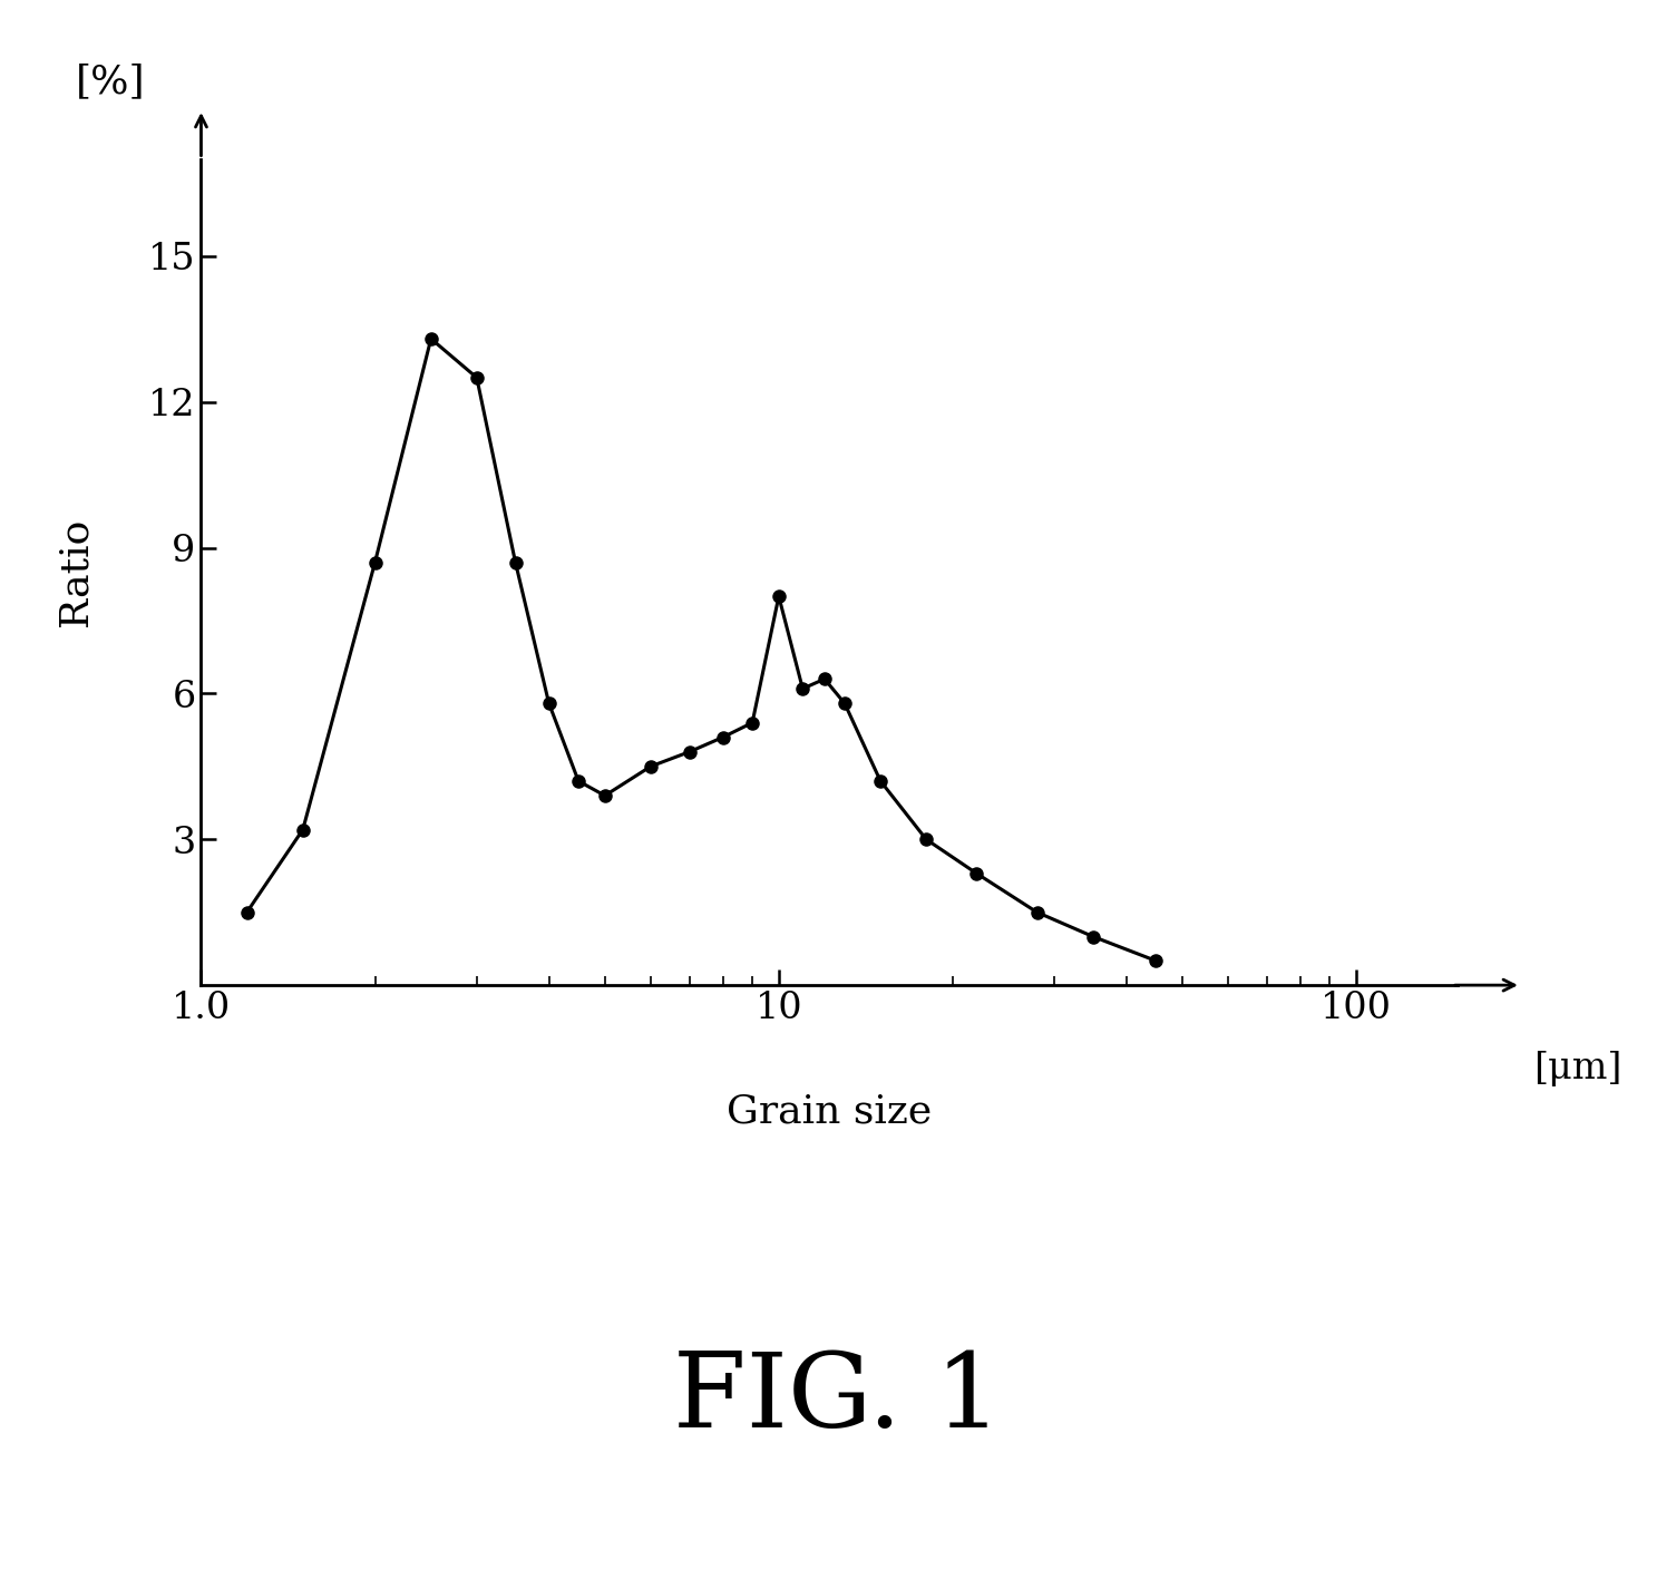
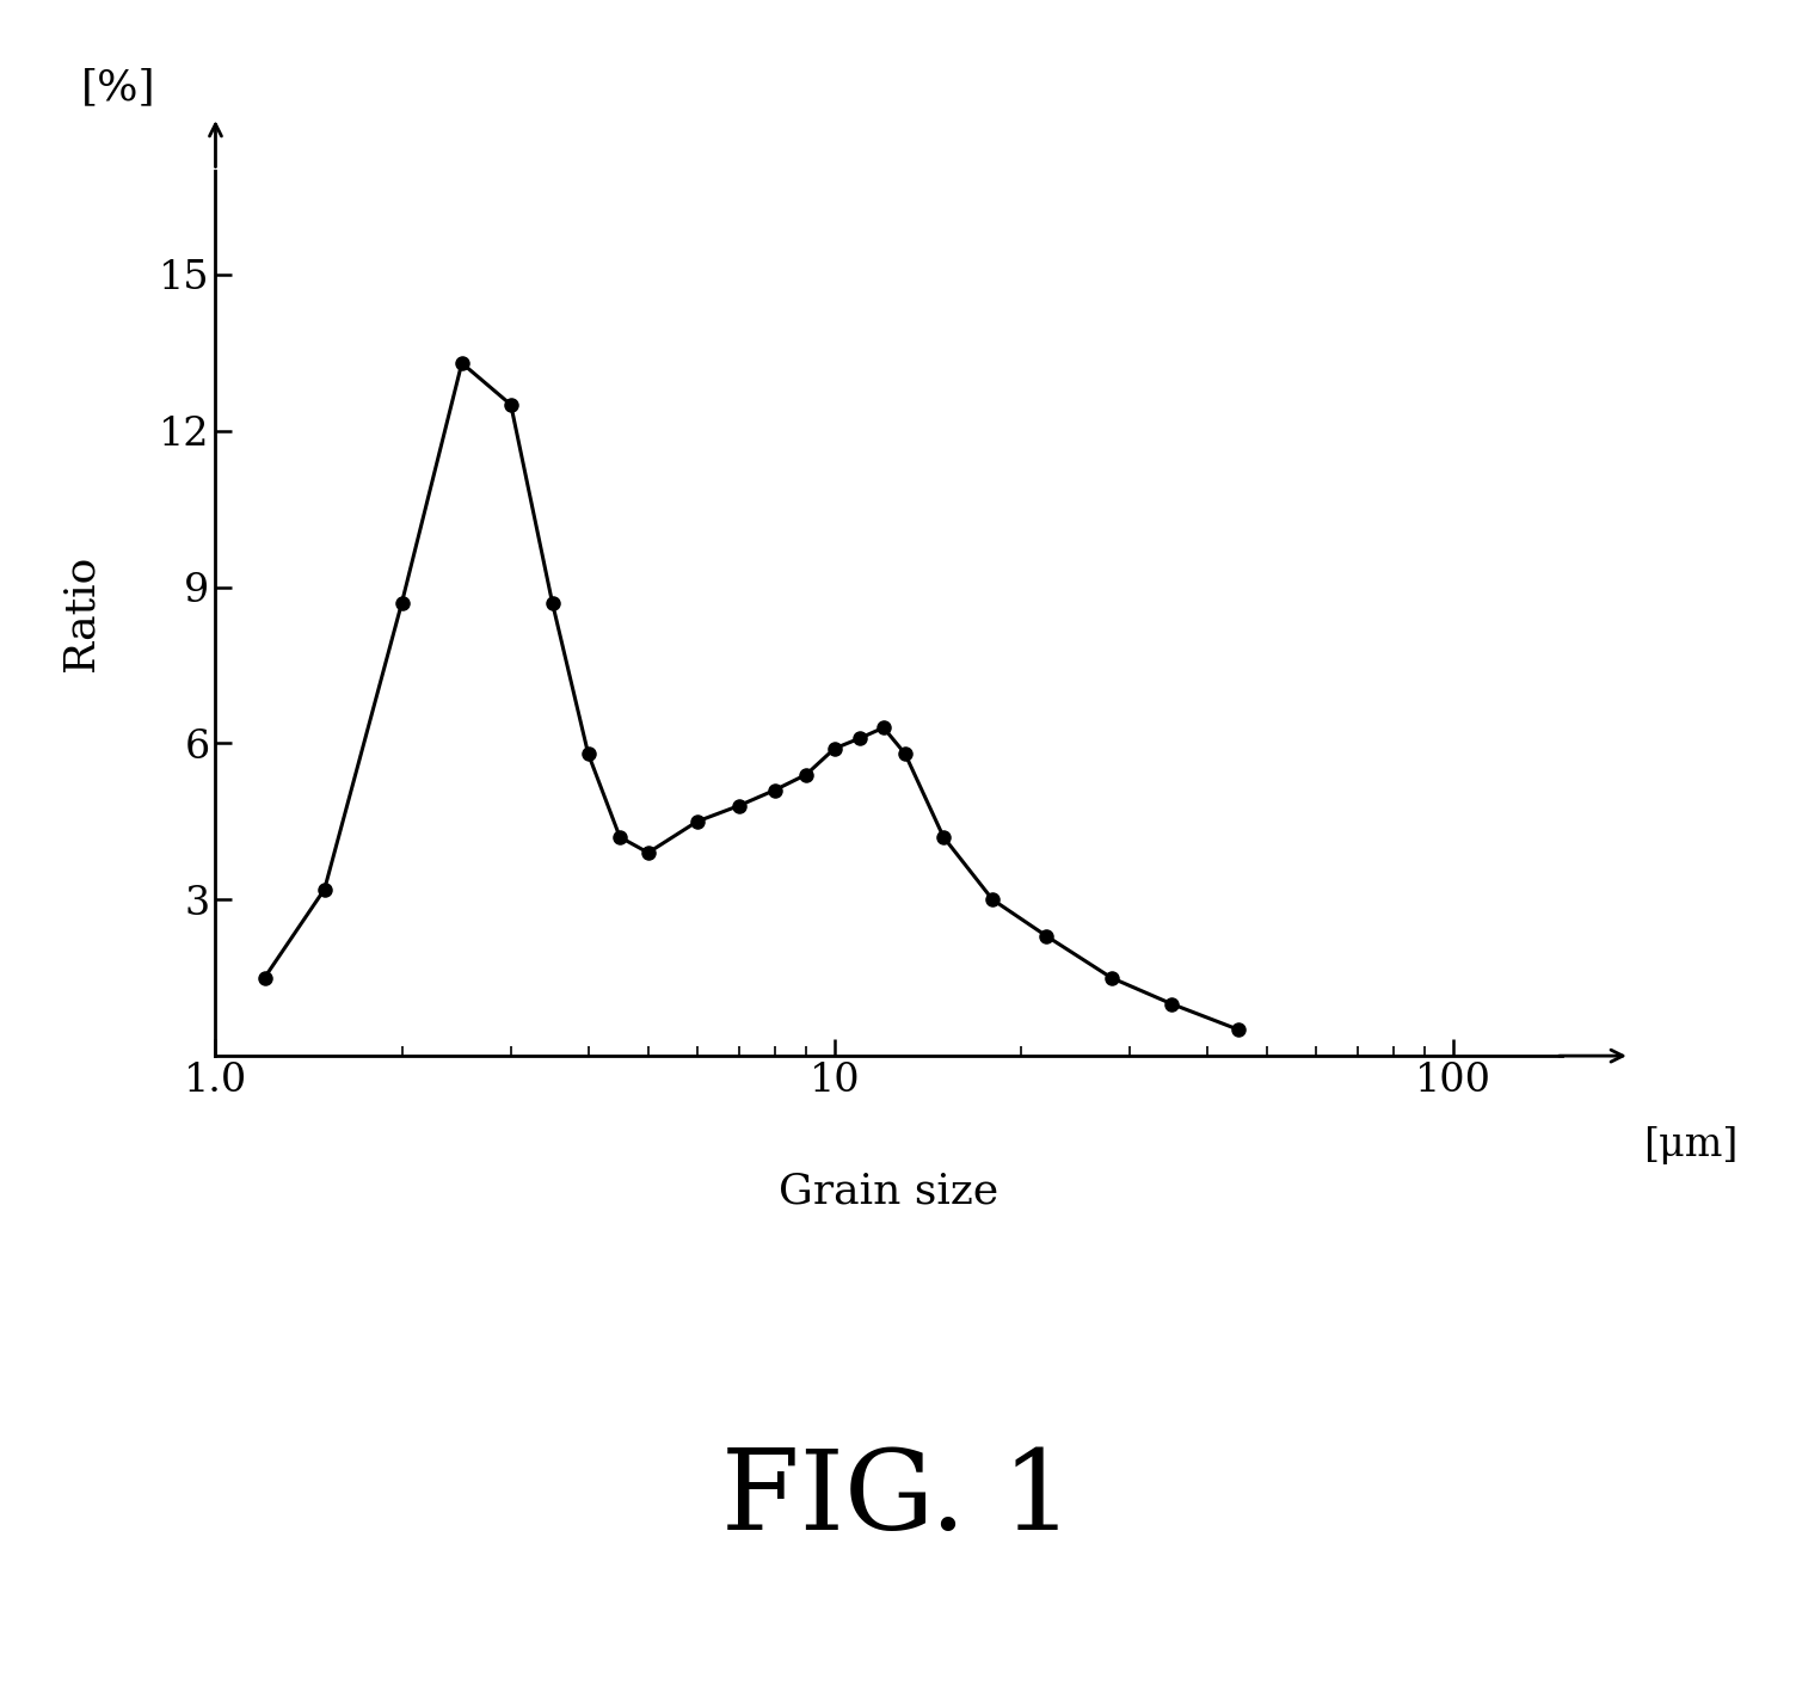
10: 8.0 -> 5.9
